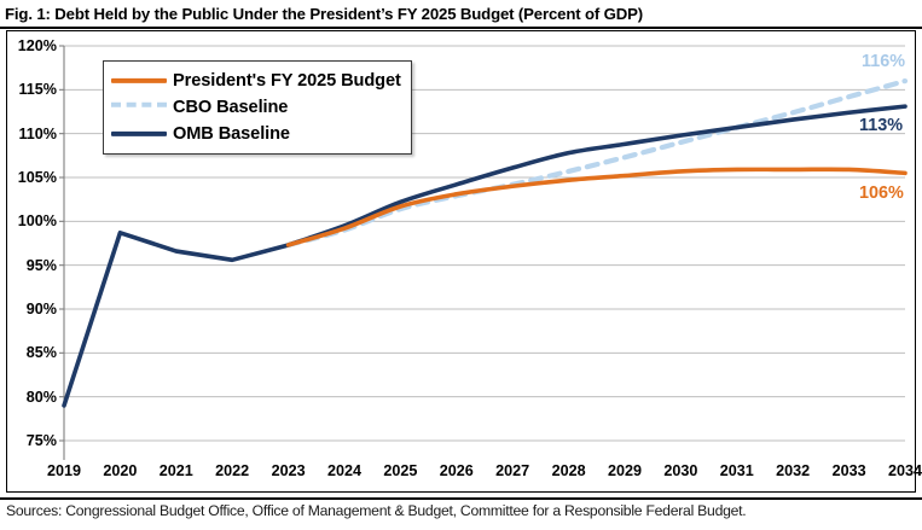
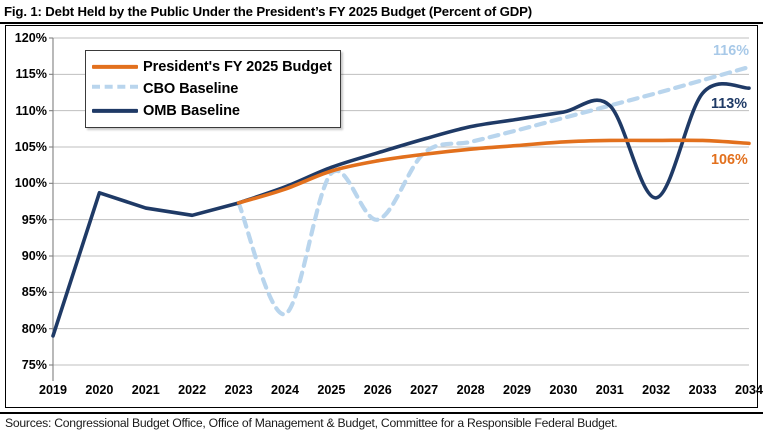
CBO Baseline/2024: 99% -> 82%
CBO Baseline/2026: 103% -> 95%
OMB Baseline/2032: 112% -> 98%
